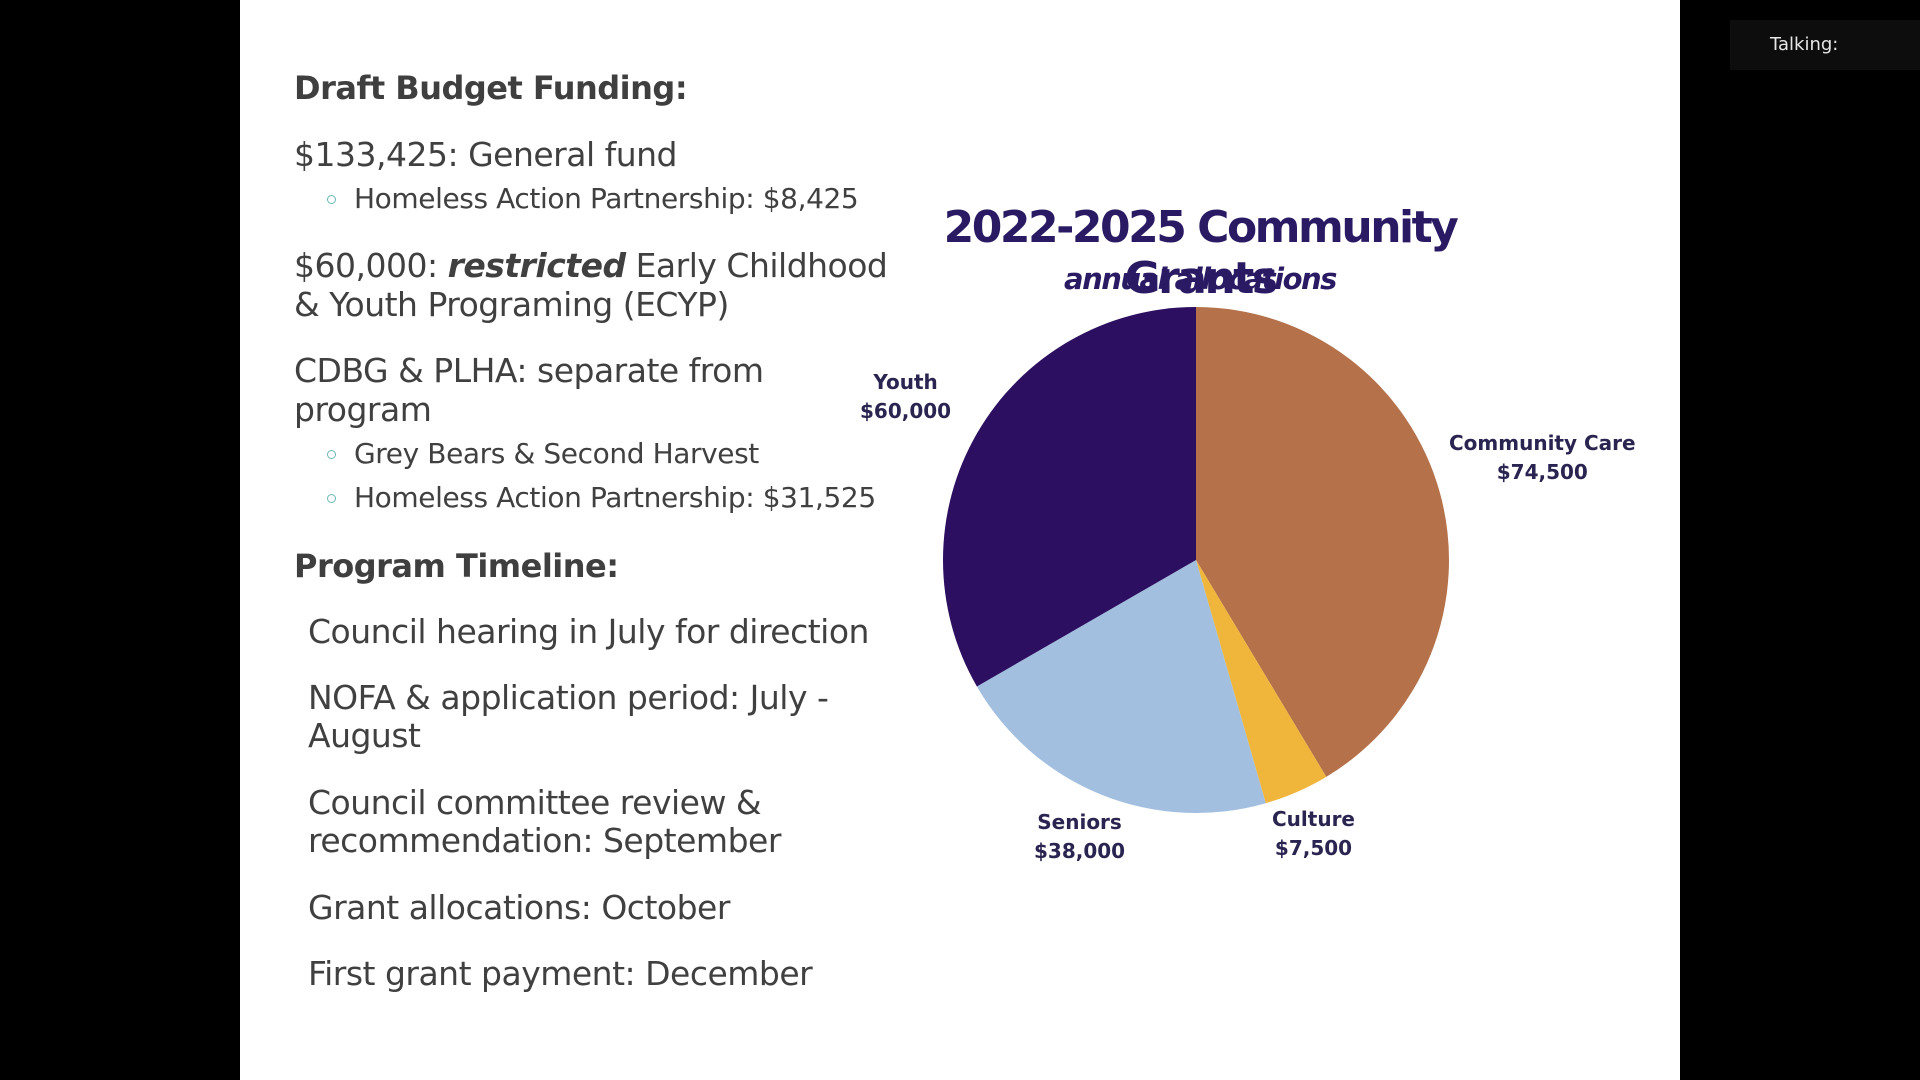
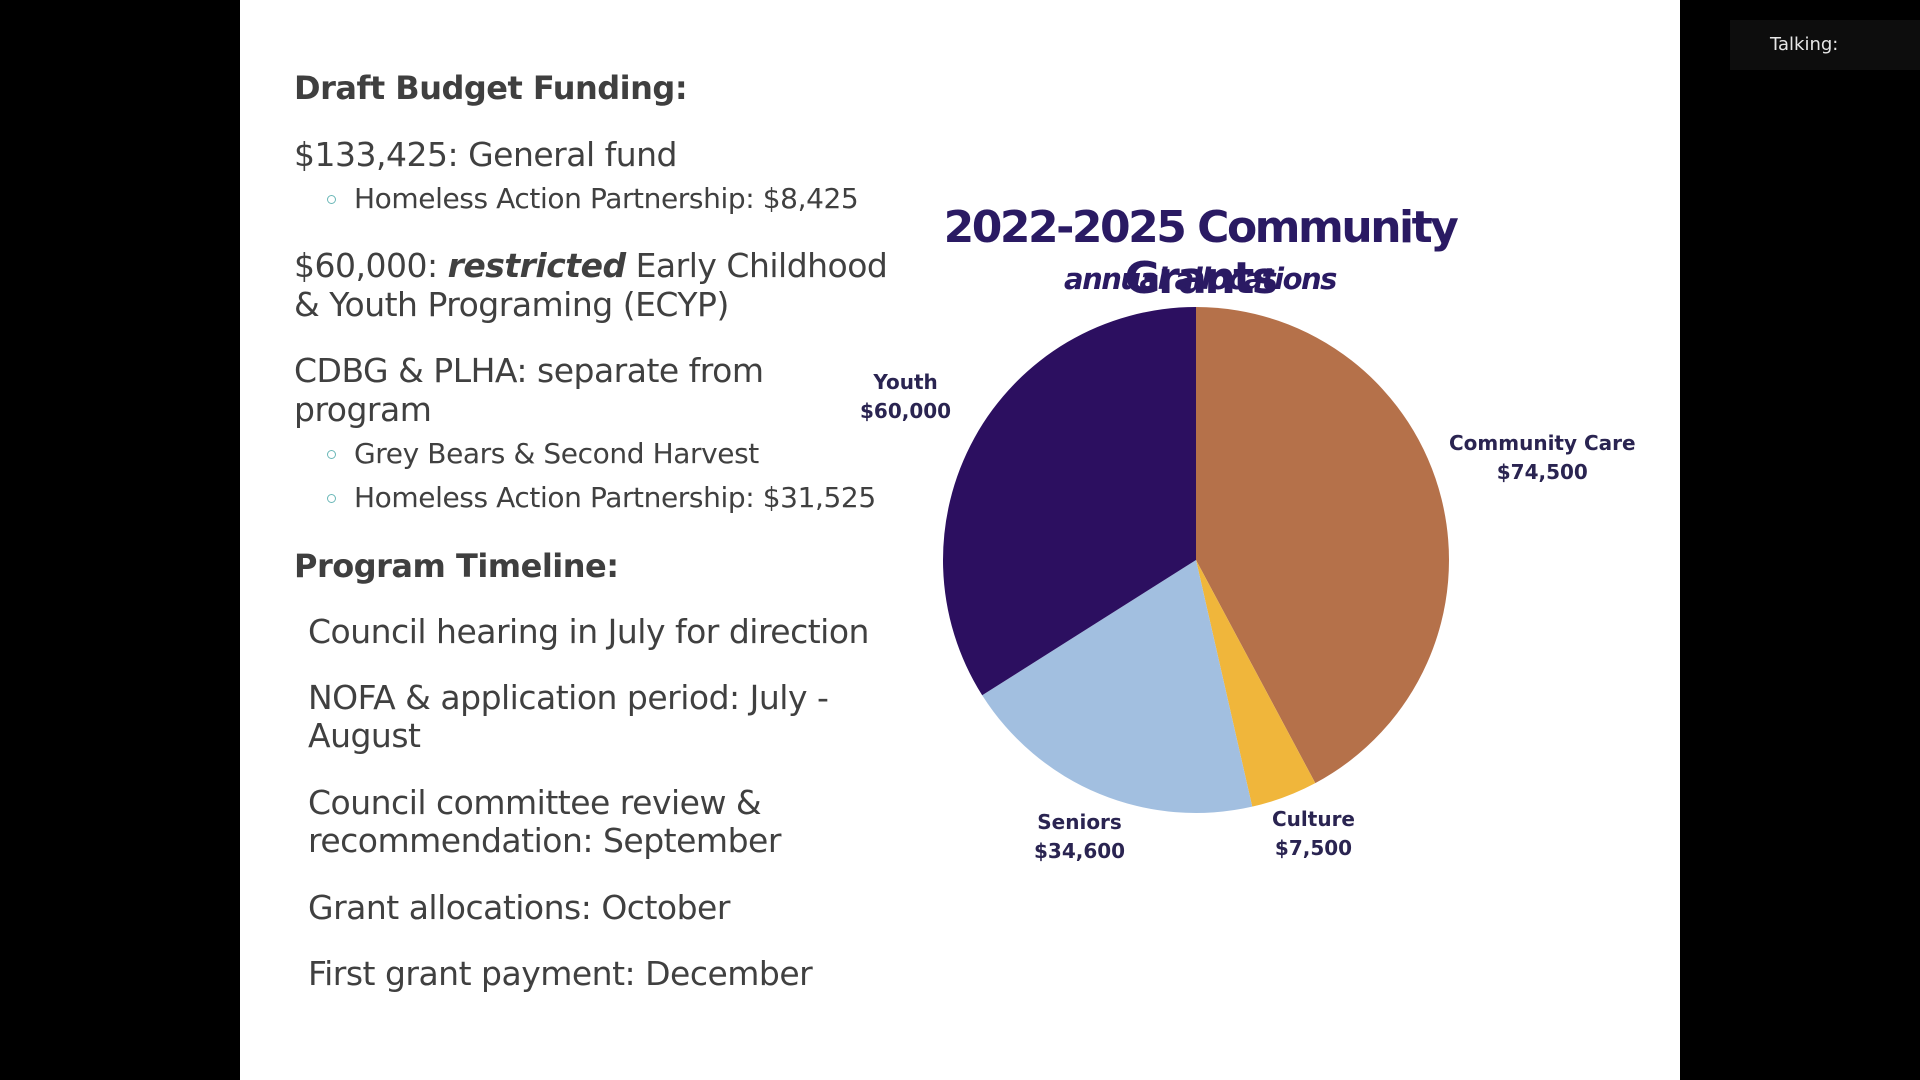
Seniors: $38,000 -> $34,600
